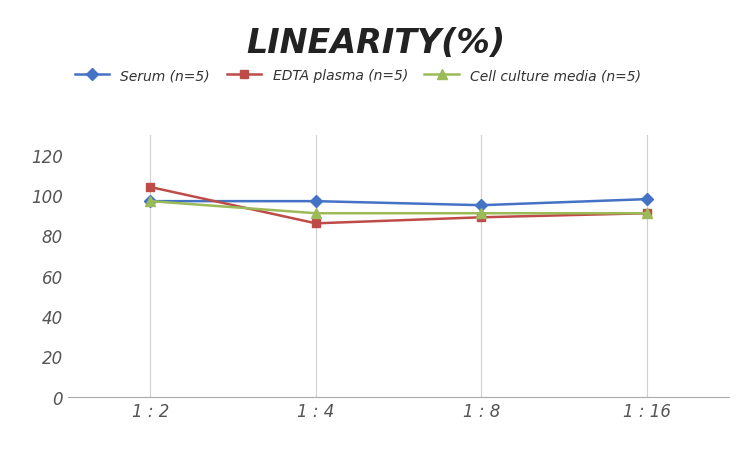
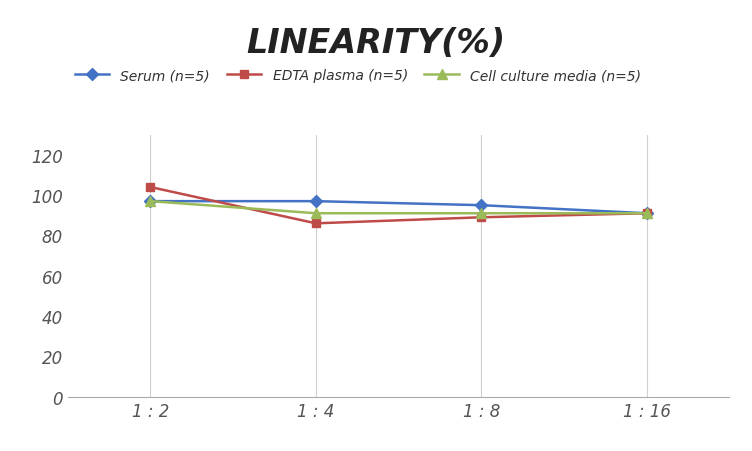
Serum (n=5)/1 : 16: 98 -> 91
